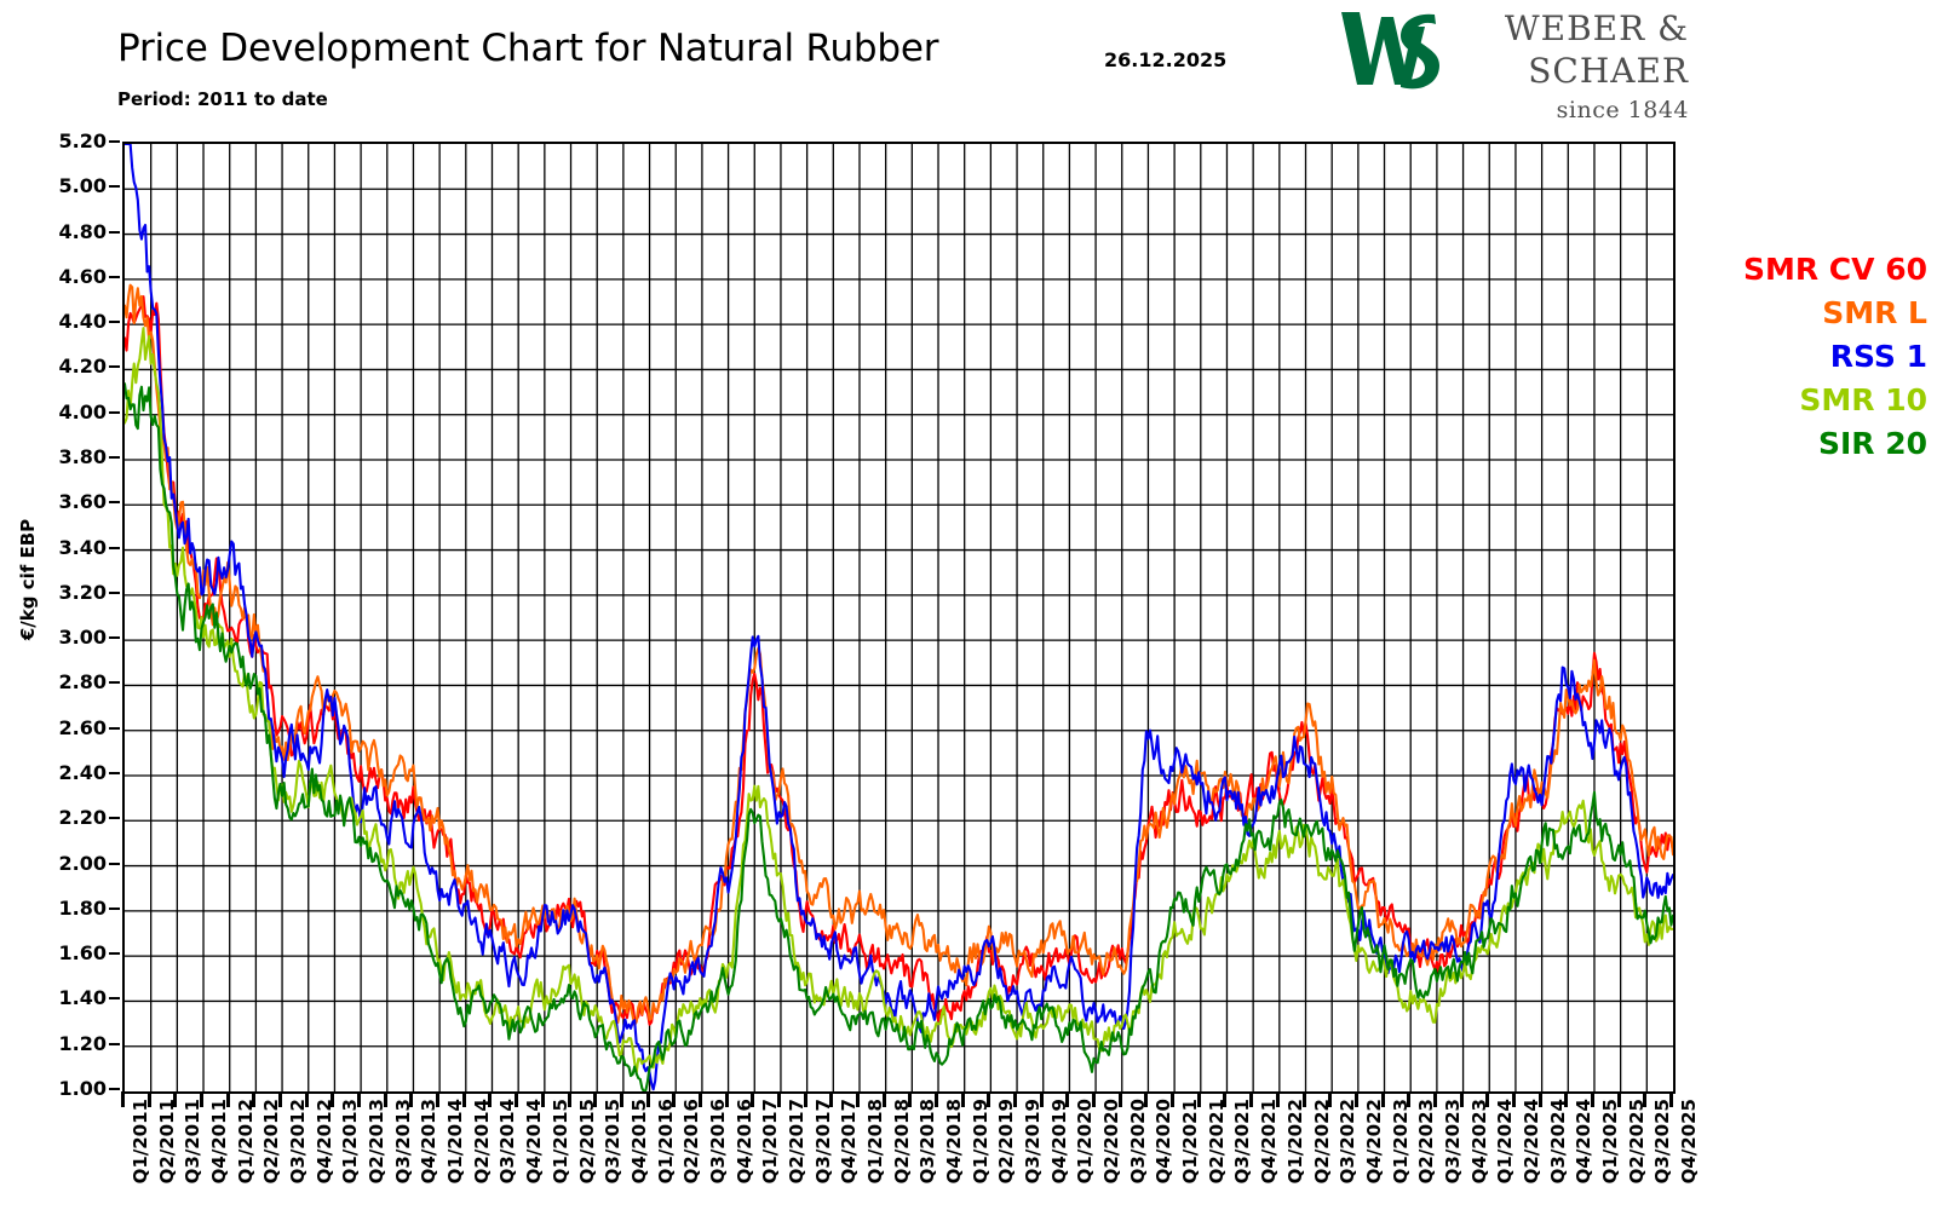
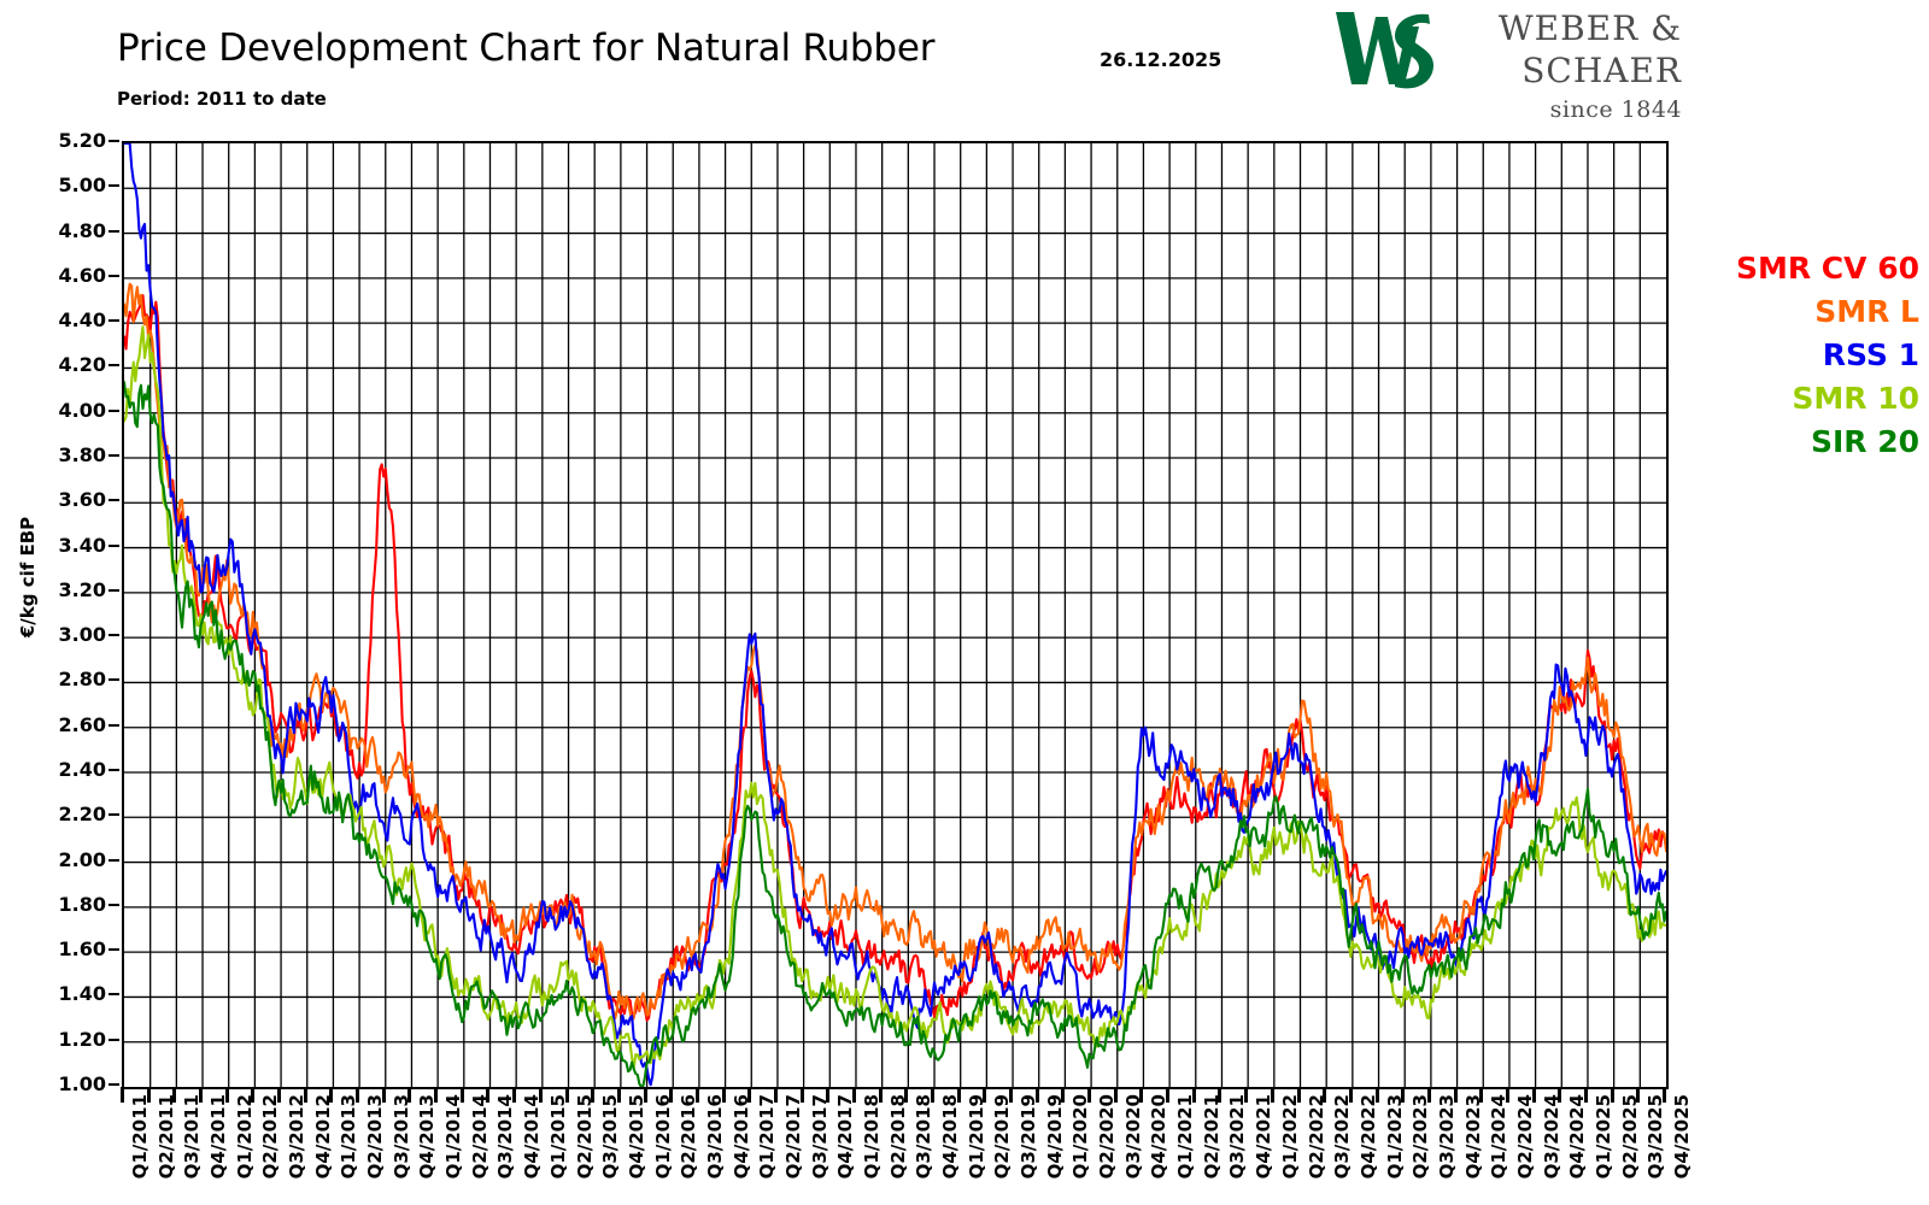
RSS 1/Q4/2012: 2.60 -> 2.81
SMR CV 60/Q3/2013: 2.32 -> 3.78
